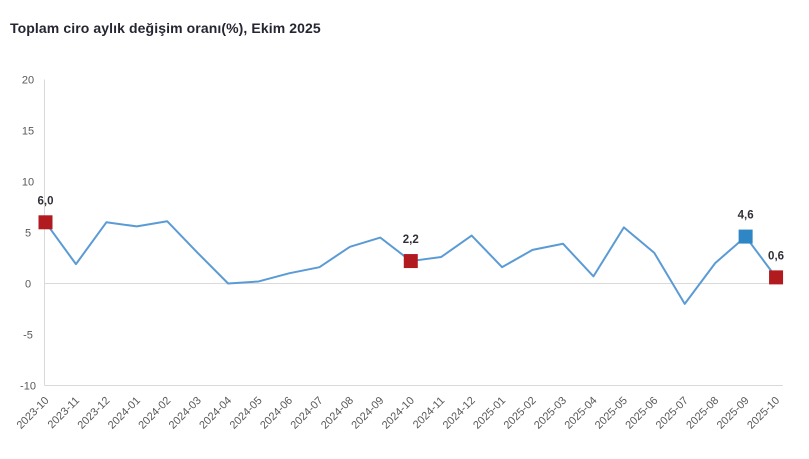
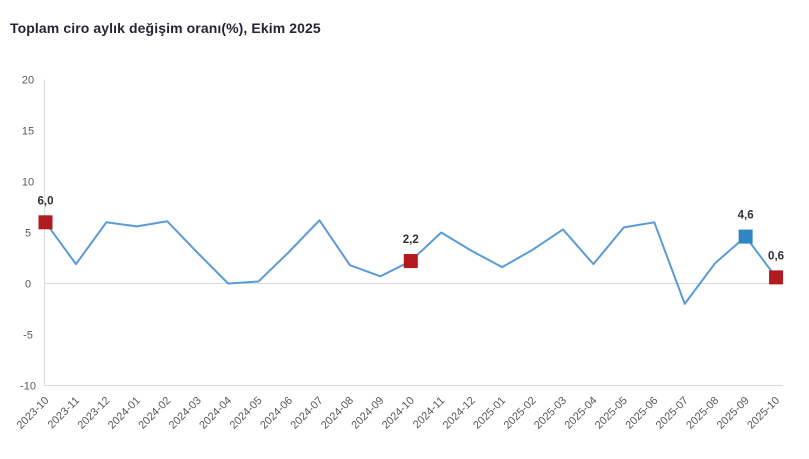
2024-06: 1.0 -> 3.1
2024-07: 1.6 -> 6.2
2024-08: 3.6 -> 1.8
2024-09: 4.5 -> 0.7
2024-11: 2.6 -> 5.0
2024-12: 4.7 -> 3.2
2025-03: 3.9 -> 5.3
2025-04: 0.7 -> 1.9
2025-06: 3.0 -> 6.0
